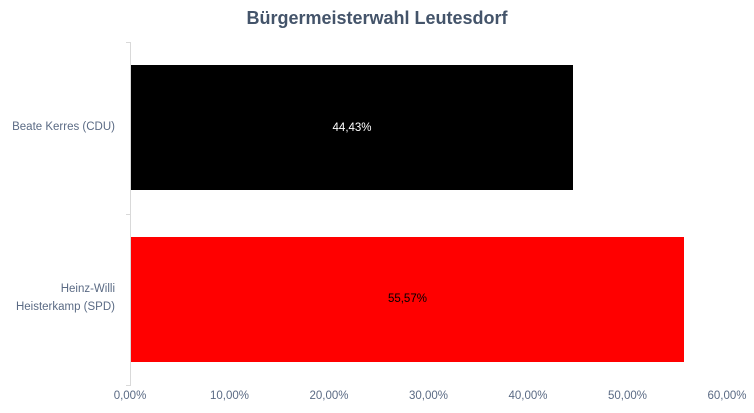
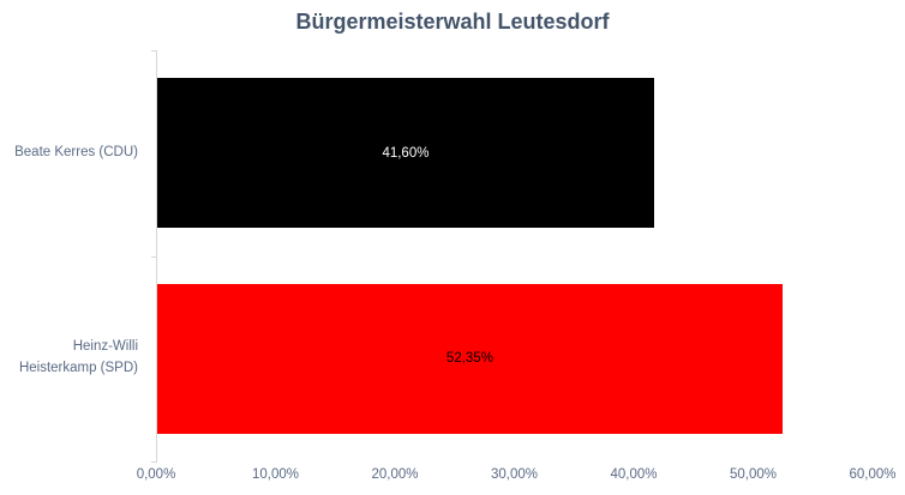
Beate Kerres (CDU): 44,43% -> 41,60%
Heinz-Willi Heisterkamp (SPD): 55,57% -> 52,35%
